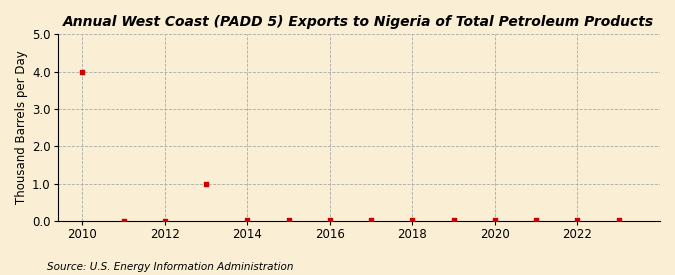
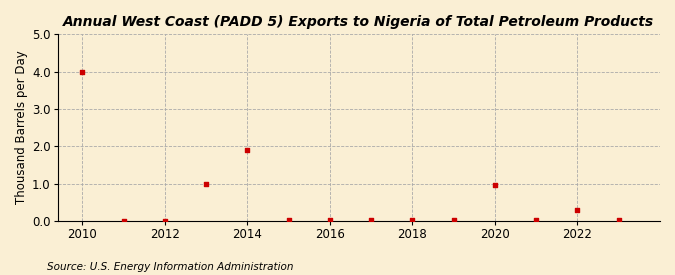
2014: 0.03 -> 1.90
2020: 0.03 -> 0.95
2022: 0.03 -> 0.30
